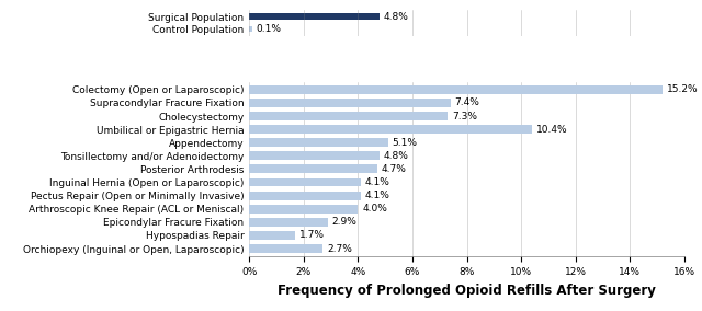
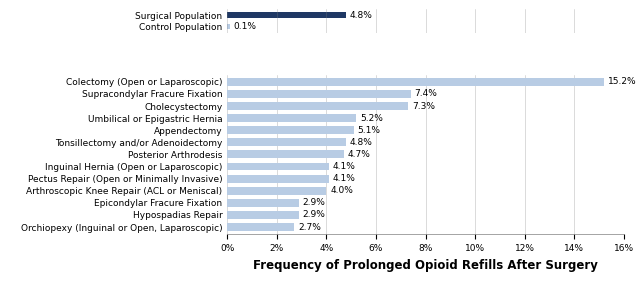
Umbilical or Epigastric Hernia: 10.4% -> 5.2%
Hypospadias Repair: 1.7% -> 2.9%
